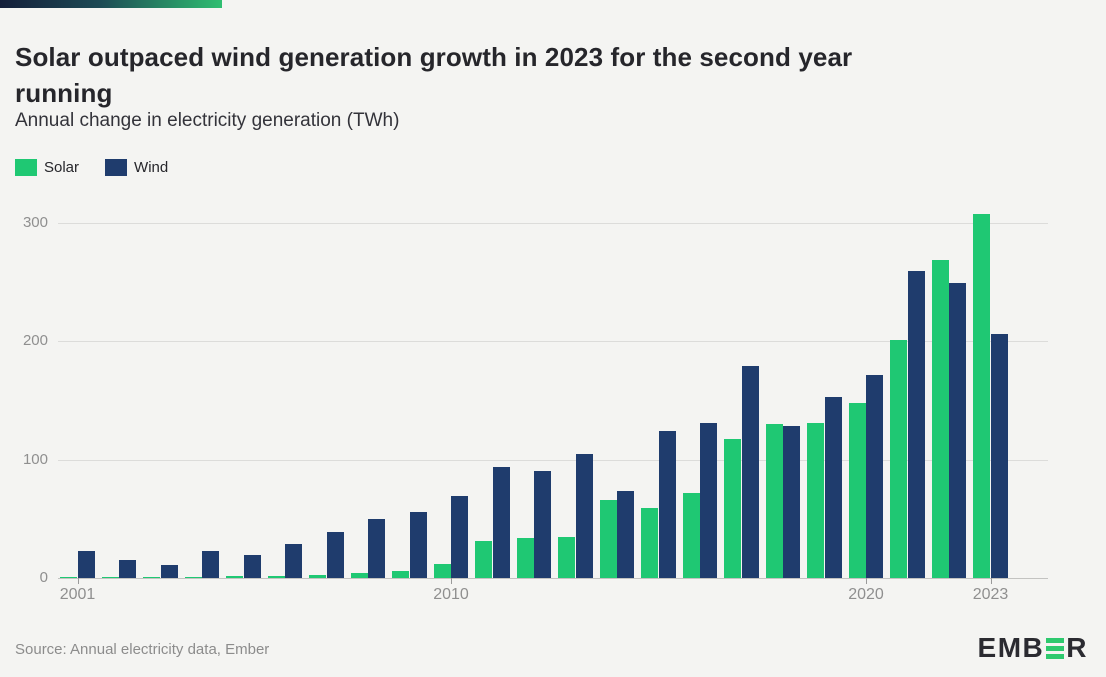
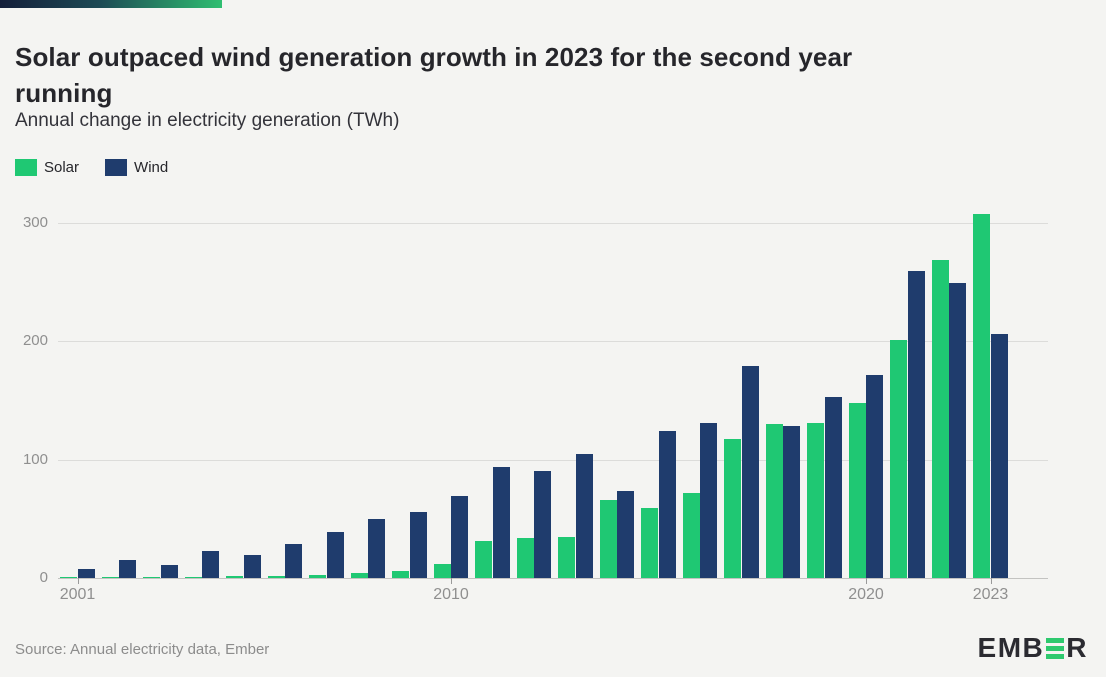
Wind/2001: 23 -> 8
